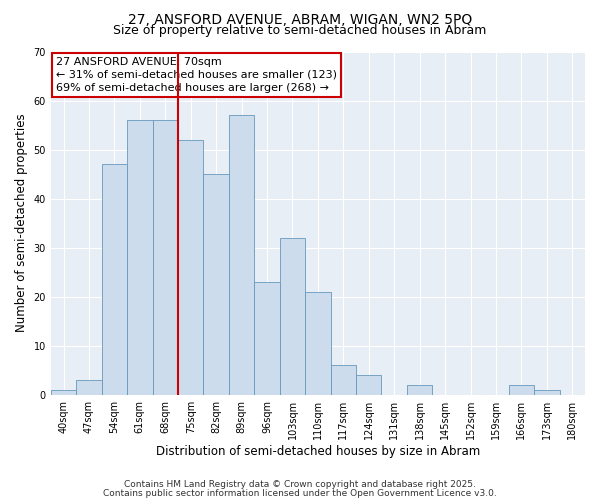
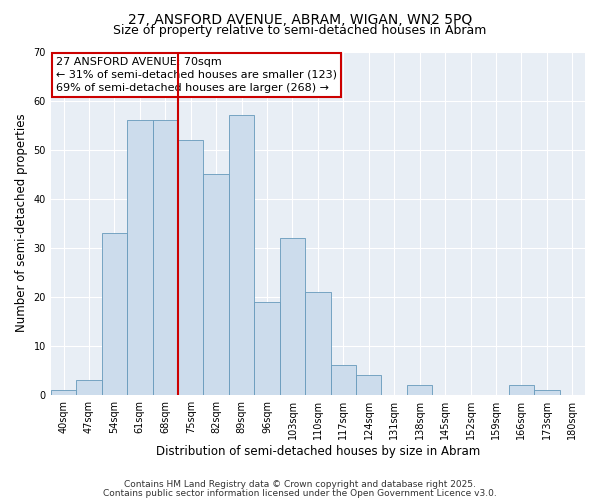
54sqm: 47 -> 33
96sqm: 23 -> 19
